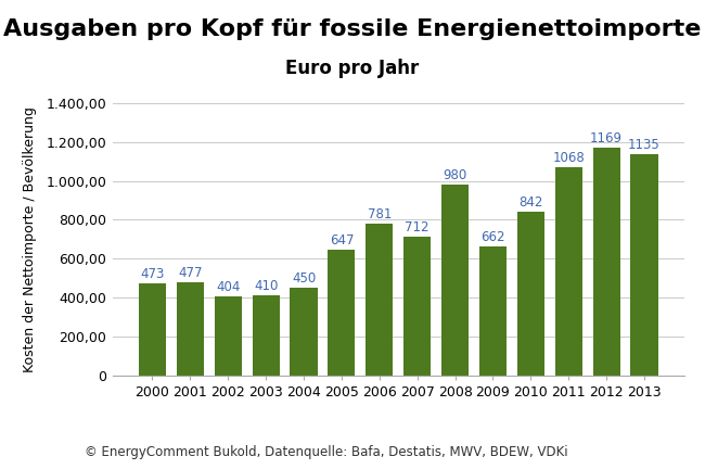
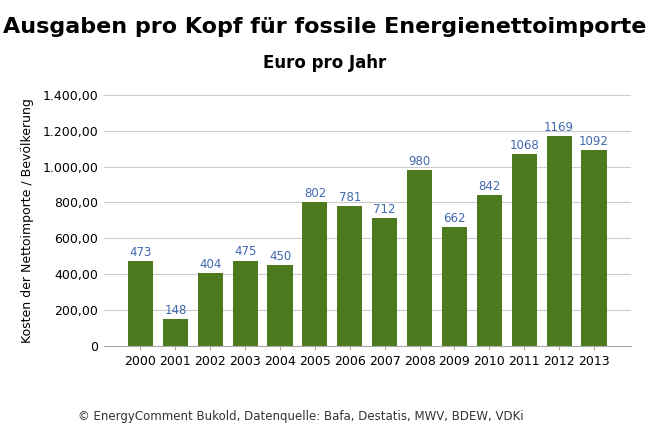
2001: 477 -> 148
2003: 410 -> 475
2005: 647 -> 802
2013: 1135 -> 1092
